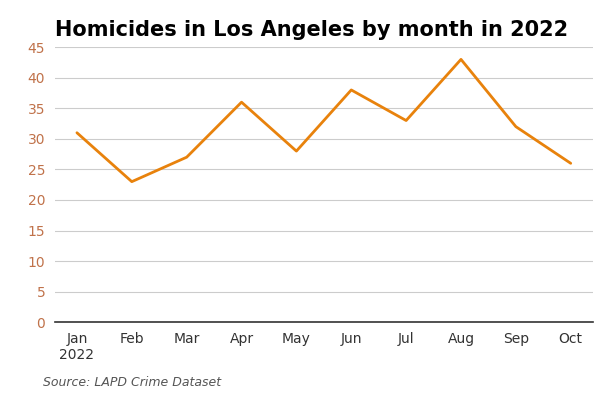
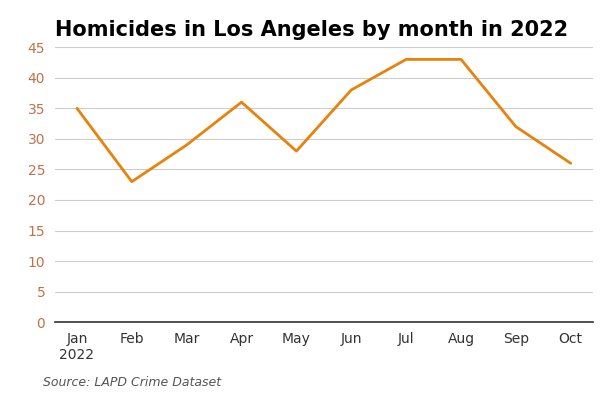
Jan 2022: 31 -> 35
Mar: 27 -> 29
Jul: 33 -> 43
